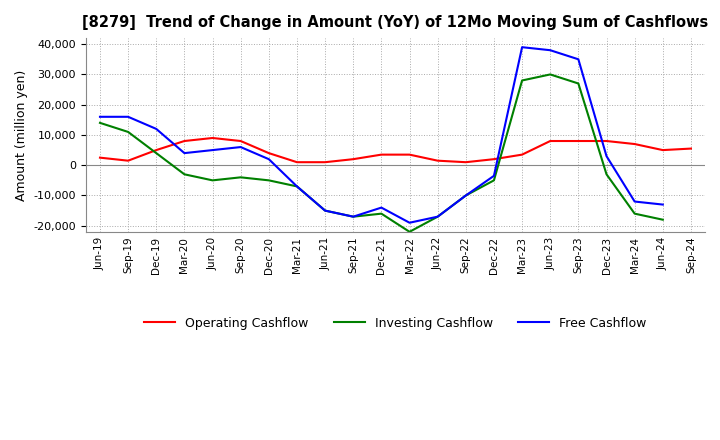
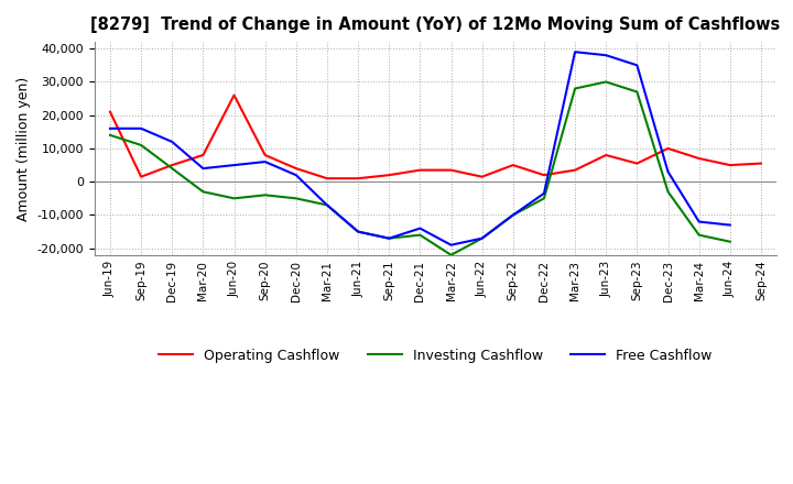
Operating Cashflow/Jun-19: 2,500 -> 21,000
Operating Cashflow/Jun-20: 9,000 -> 26,000
Operating Cashflow/Sep-22: 1,000 -> 5,000
Operating Cashflow/Sep-23: 8,000 -> 5,500
Operating Cashflow/Dec-23: 8,000 -> 10,000
